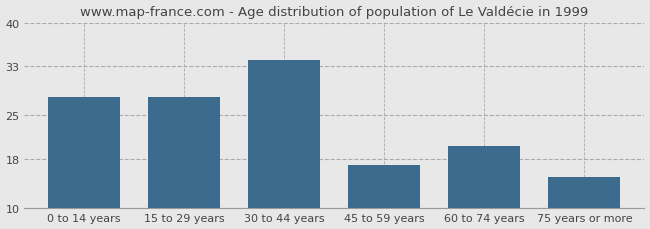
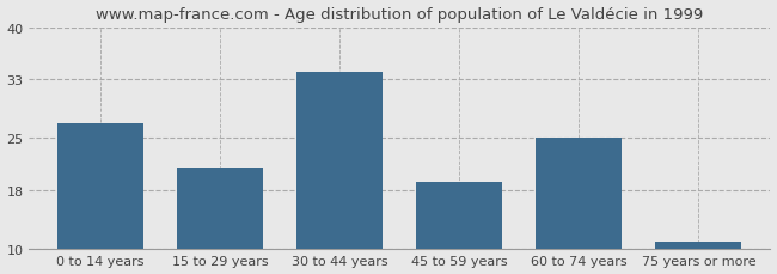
0 to 14 years: 28 -> 27
15 to 29 years: 28 -> 21
45 to 59 years: 17 -> 19
60 to 74 years: 20 -> 25
75 years or more: 15 -> 11
